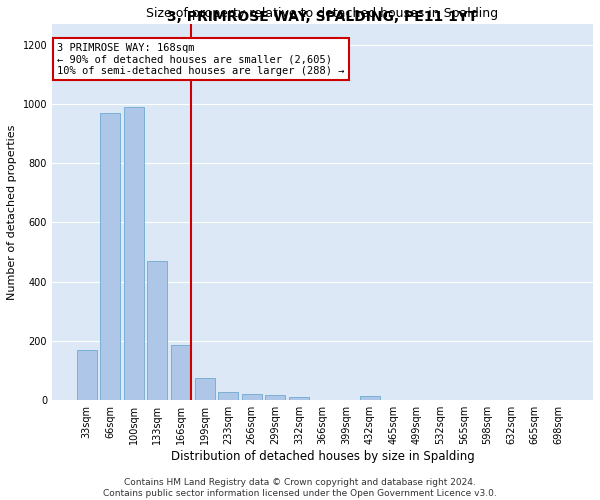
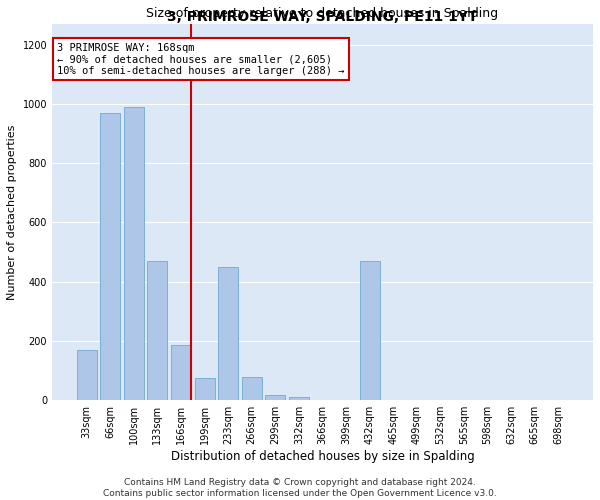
233sqm: 28 -> 450
266sqm: 20 -> 80
432sqm: 13 -> 470
